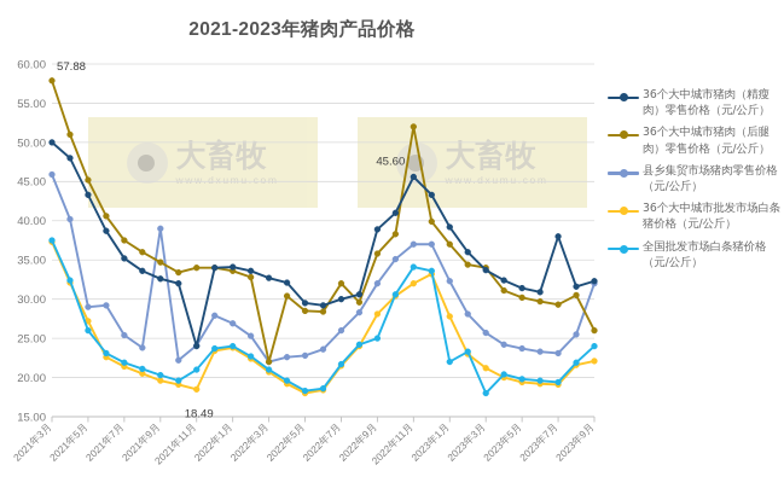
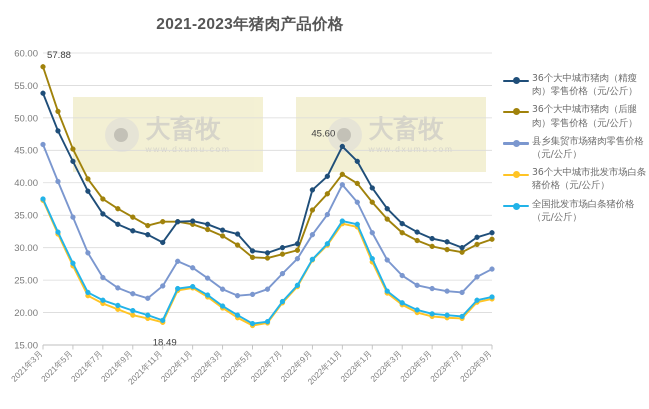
36个大中城市猪肉（精瘦肉）零售价格（元/公斤）/2021年3月: 50 -> 54
县乡集贸市场猪肉零售价格（元/公斤）/2021年5月: 29 -> 35
全国批发市场白条猪价格（元/公斤）/2021年5月: 26 -> 28
县乡集贸市场猪肉零售价格（元/公斤）/2021年9月: 39 -> 23
36个大中城市猪肉（精瘦肉）零售价格（元/公斤）/2021年11月: 24 -> 31
全国批发市场白条猪价格（元/公斤）/2021年11月: 21 -> 19
36个大中城市猪肉（后腿肉）零售价格（元/公斤）/2022年3月: 22 -> 32
县乡集贸市场猪肉零售价格（元/公斤）/2022年3月: 22 -> 24
36个大中城市猪肉（后腿肉）零售价格（元/公斤）/2022年7月: 32 -> 29
全国批发市场白条猪价格（元/公斤）/2022年9月: 25 -> 28
36个大中城市猪肉（后腿肉）零售价格（元/公斤）/2022年11月: 52 -> 41
县乡集贸市场猪肉零售价格（元/公斤）/2022年11月: 37 -> 40
36个大中城市批发市场白条猪价格（元/公斤）/2022年11月: 32 -> 34
全国批发市场白条猪价格（元/公斤）/2023年1月: 22 -> 28
36个大中城市猪肉（后腿肉）零售价格（元/公斤）/2023年3月: 34 -> 32
全国批发市场白条猪价格（元/公斤）/2023年3月: 18 -> 22
36个大中城市猪肉（精瘦肉）零售价格（元/公斤）/2023年7月: 38 -> 30
36个大中城市猪肉（后腿肉）零售价格（元/公斤）/2023年9月: 26 -> 31
县乡集贸市场猪肉零售价格（元/公斤）/2023年9月: 32 -> 27
全国批发市场白条猪价格（元/公斤）/2023年9月: 24 -> 22
